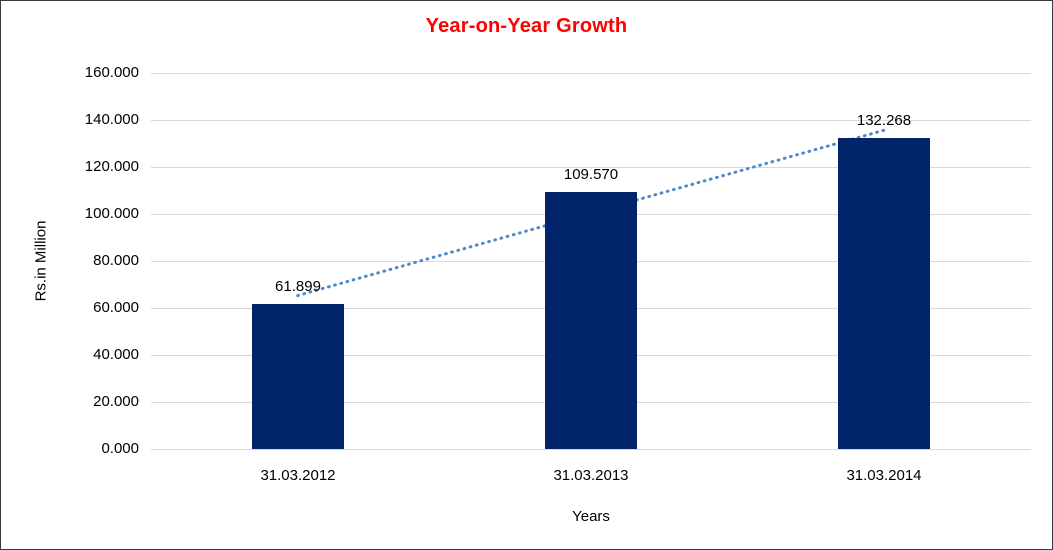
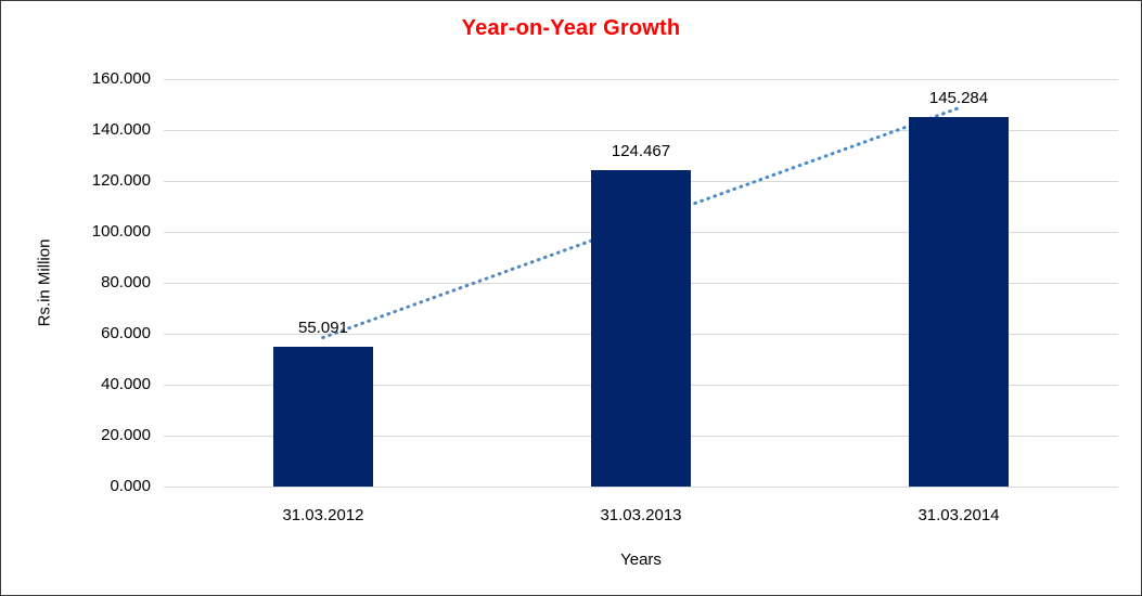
31.03.2012: 61.899 -> 55.091
31.03.2013: 109.570 -> 124.467
31.03.2014: 132.268 -> 145.284
